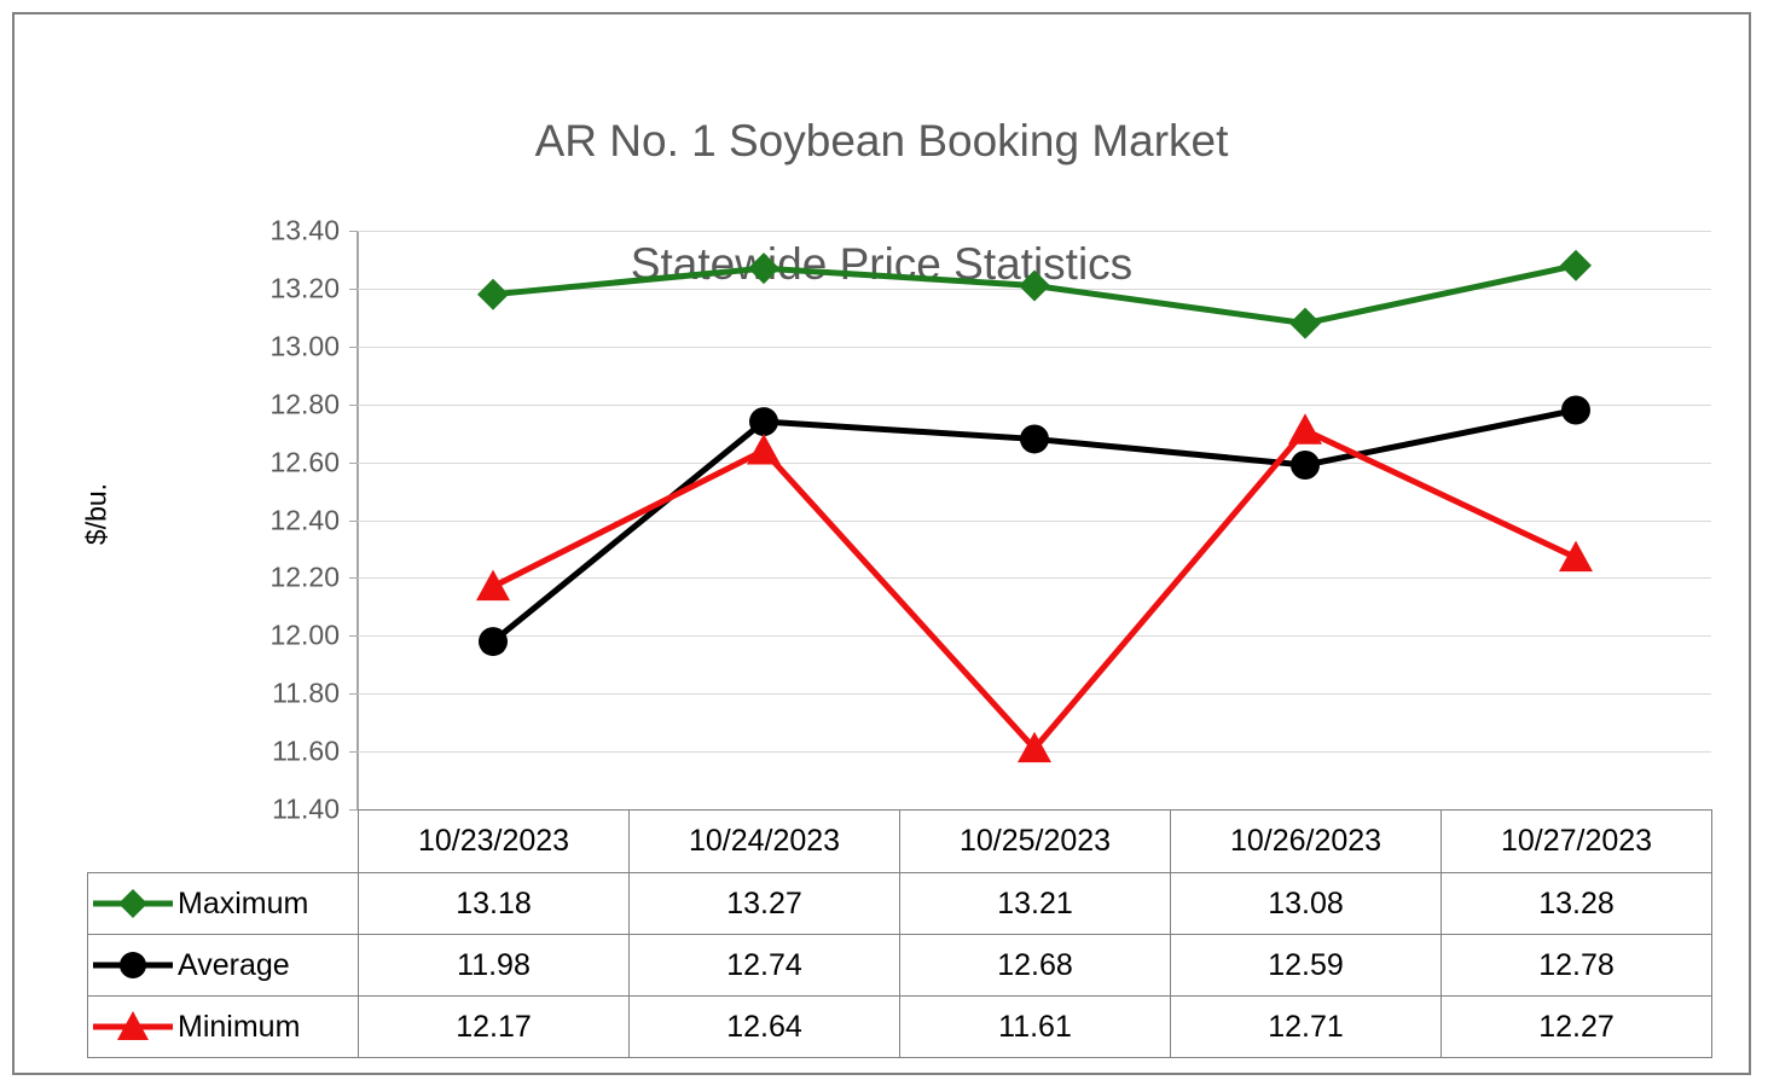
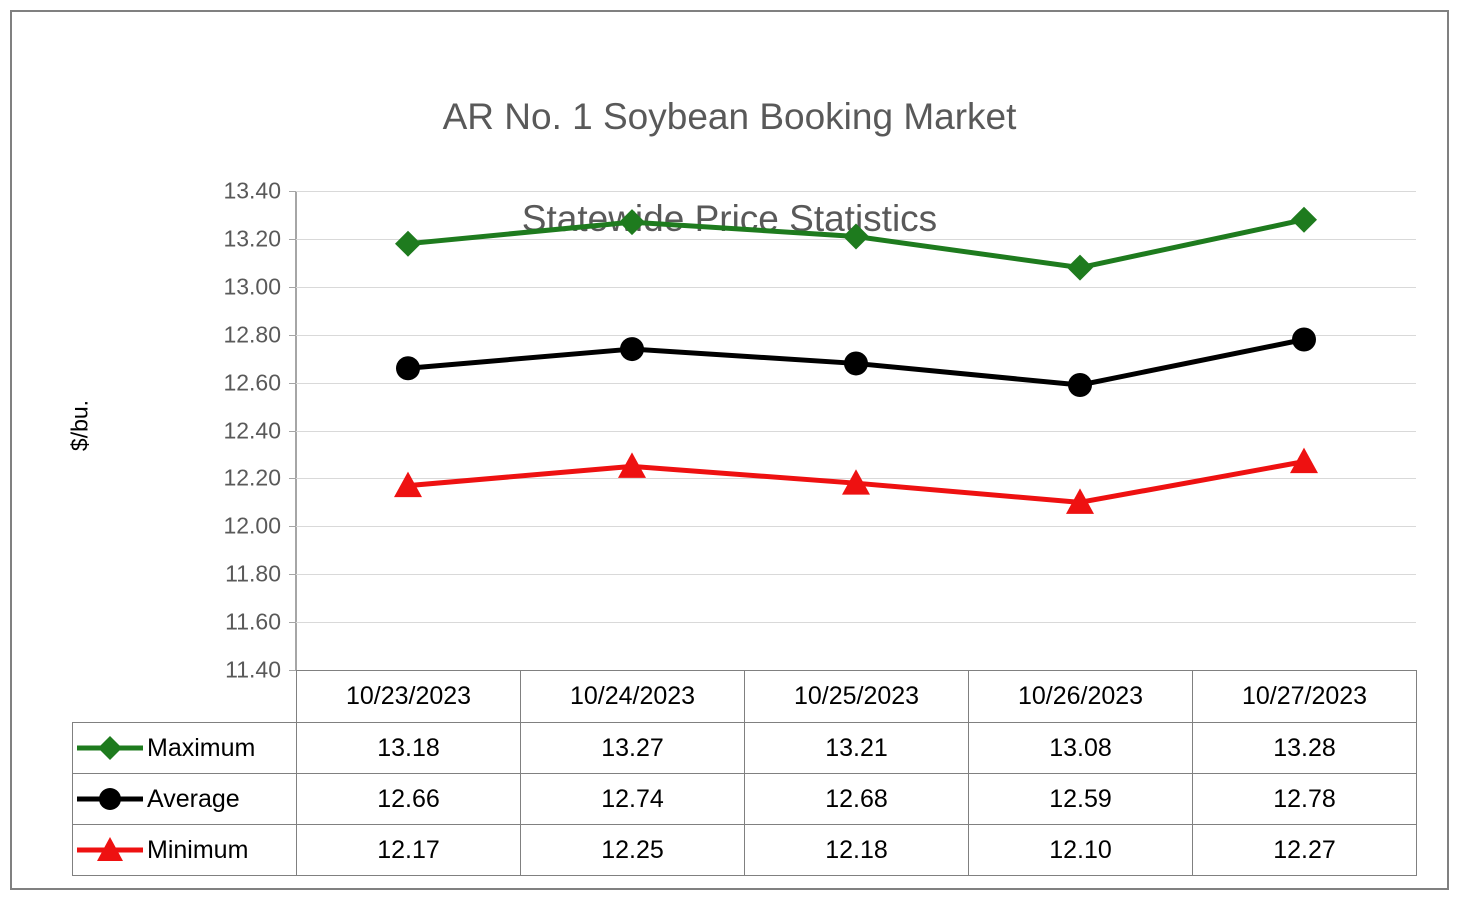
Average/10/23/2023: 11.98 -> 12.66
Minimum/10/24/2023: 12.64 -> 12.25
Minimum/10/25/2023: 11.61 -> 12.18
Minimum/10/26/2023: 12.71 -> 12.10
